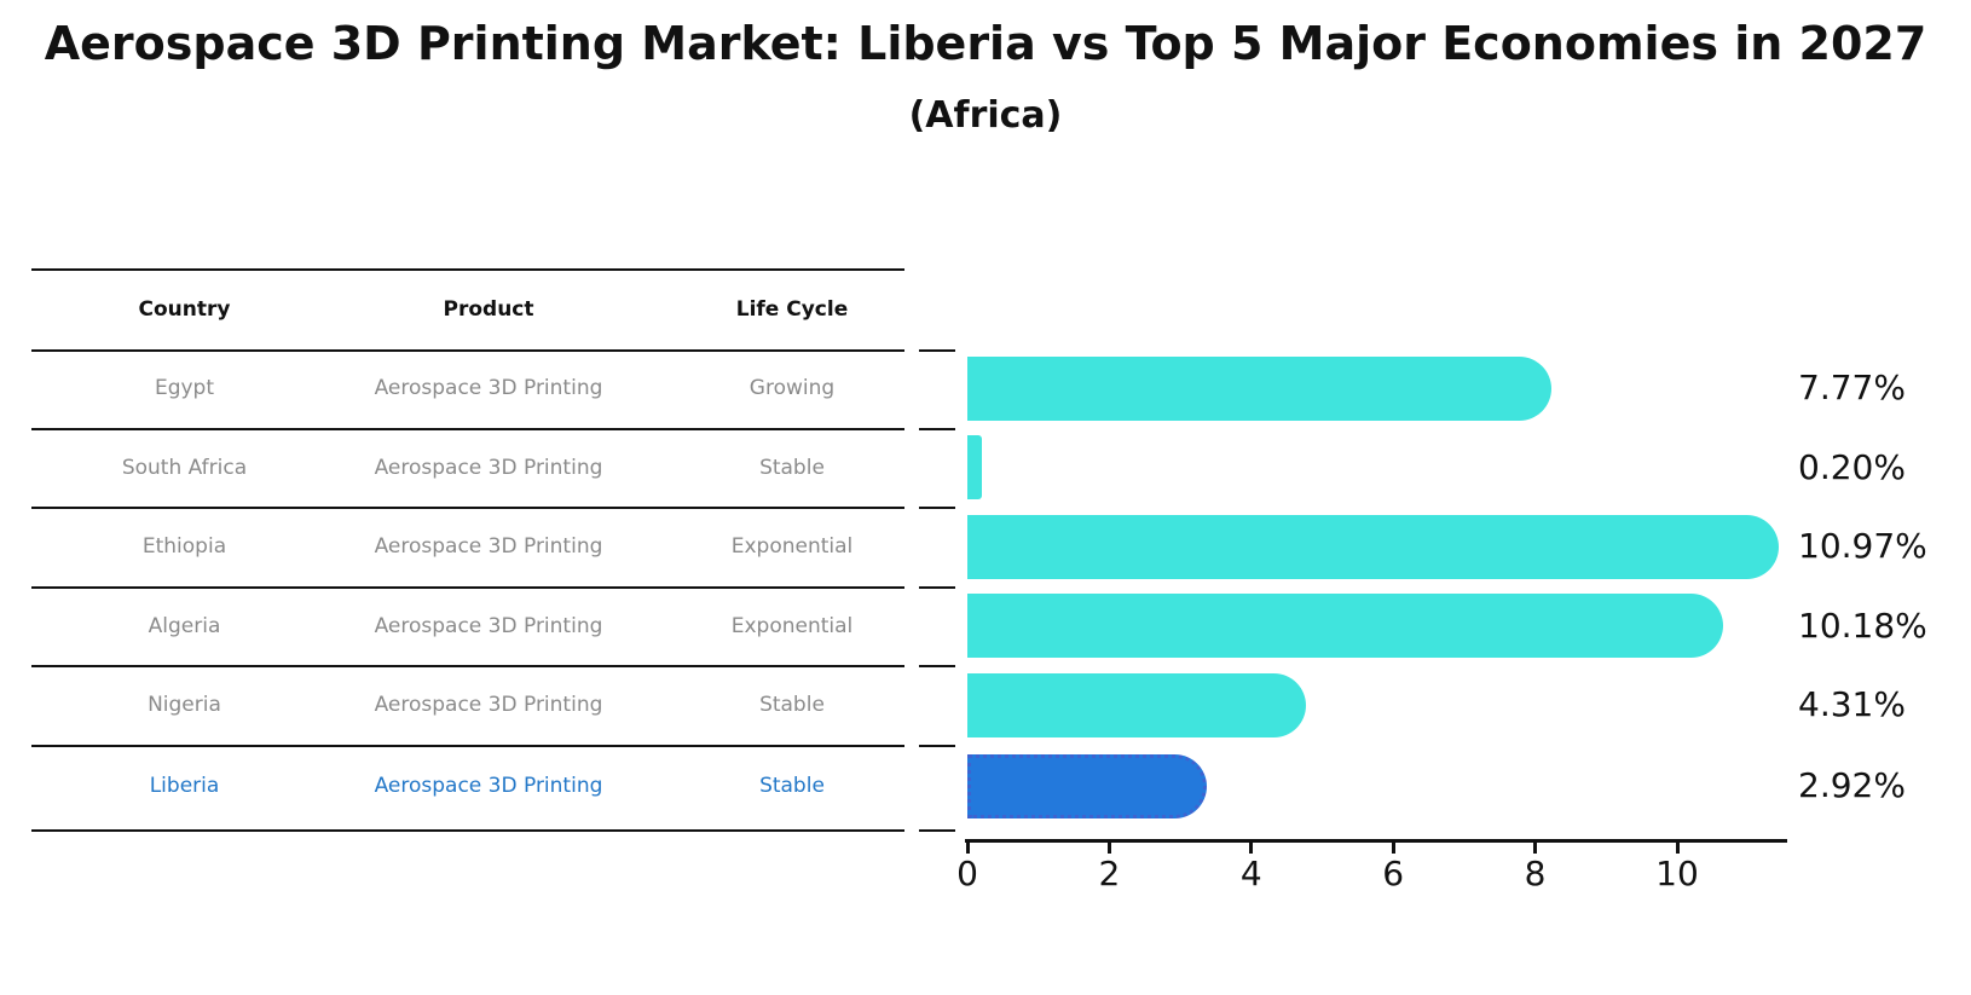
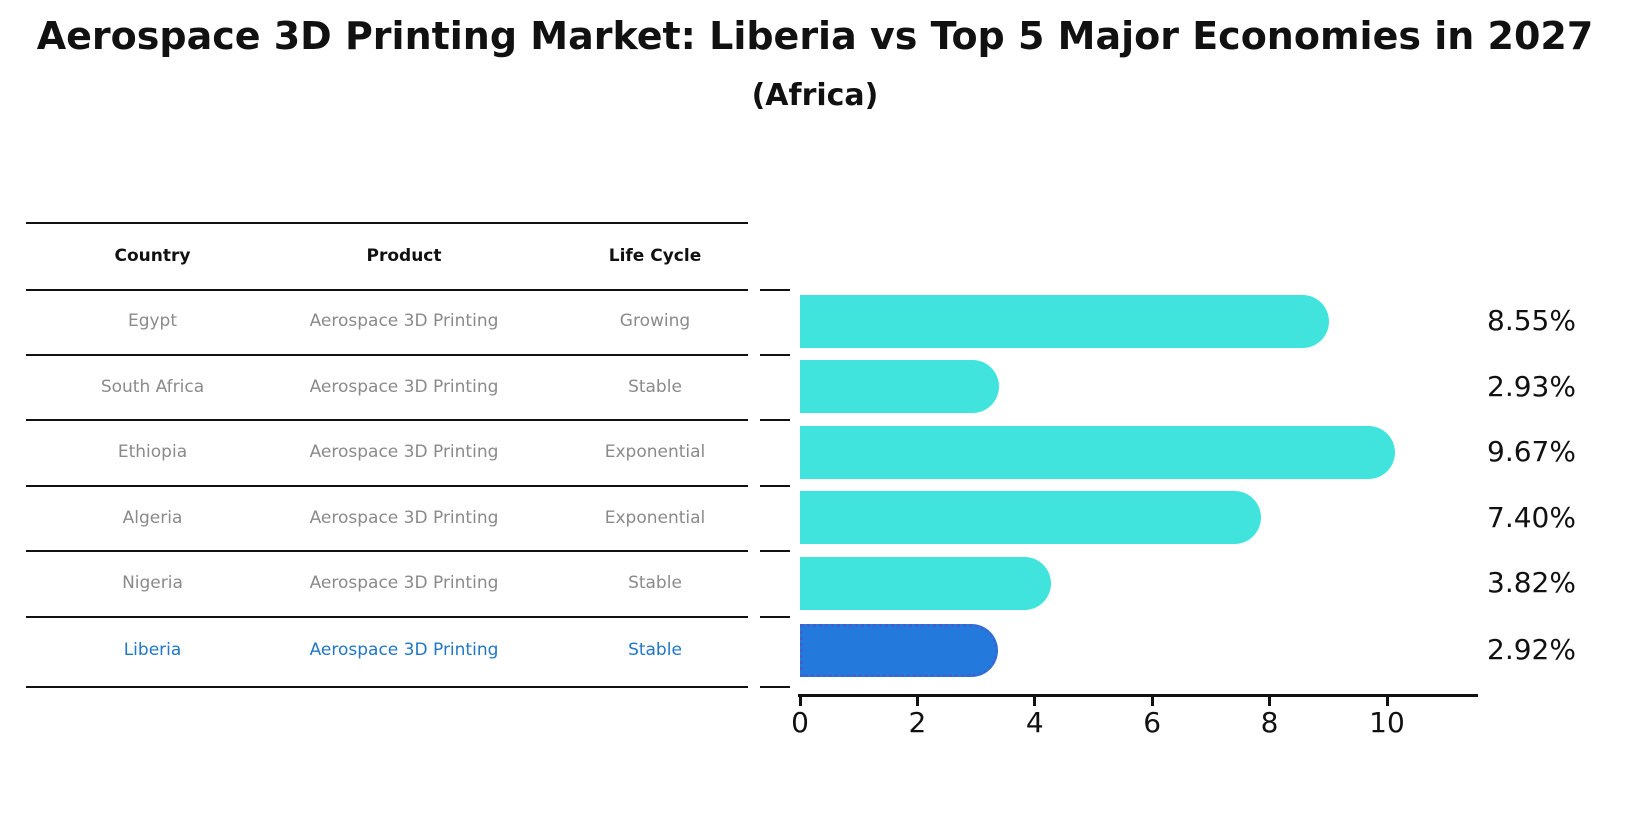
Egypt: 7.77% -> 8.55%
South Africa: 0.20% -> 2.93%
Ethiopia: 10.97% -> 9.67%
Algeria: 10.18% -> 7.40%
Nigeria: 4.31% -> 3.82%
